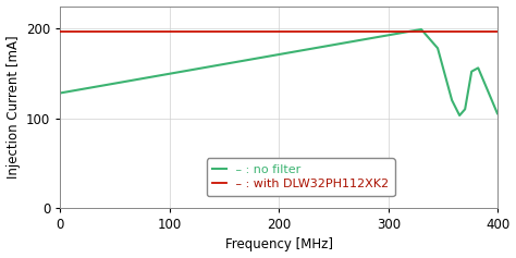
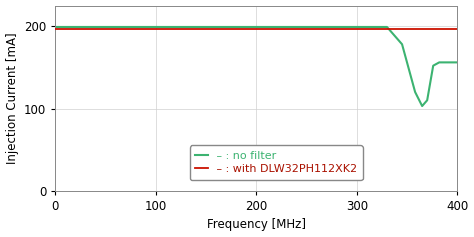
0: 128 -> 199
400: 104 -> 156
